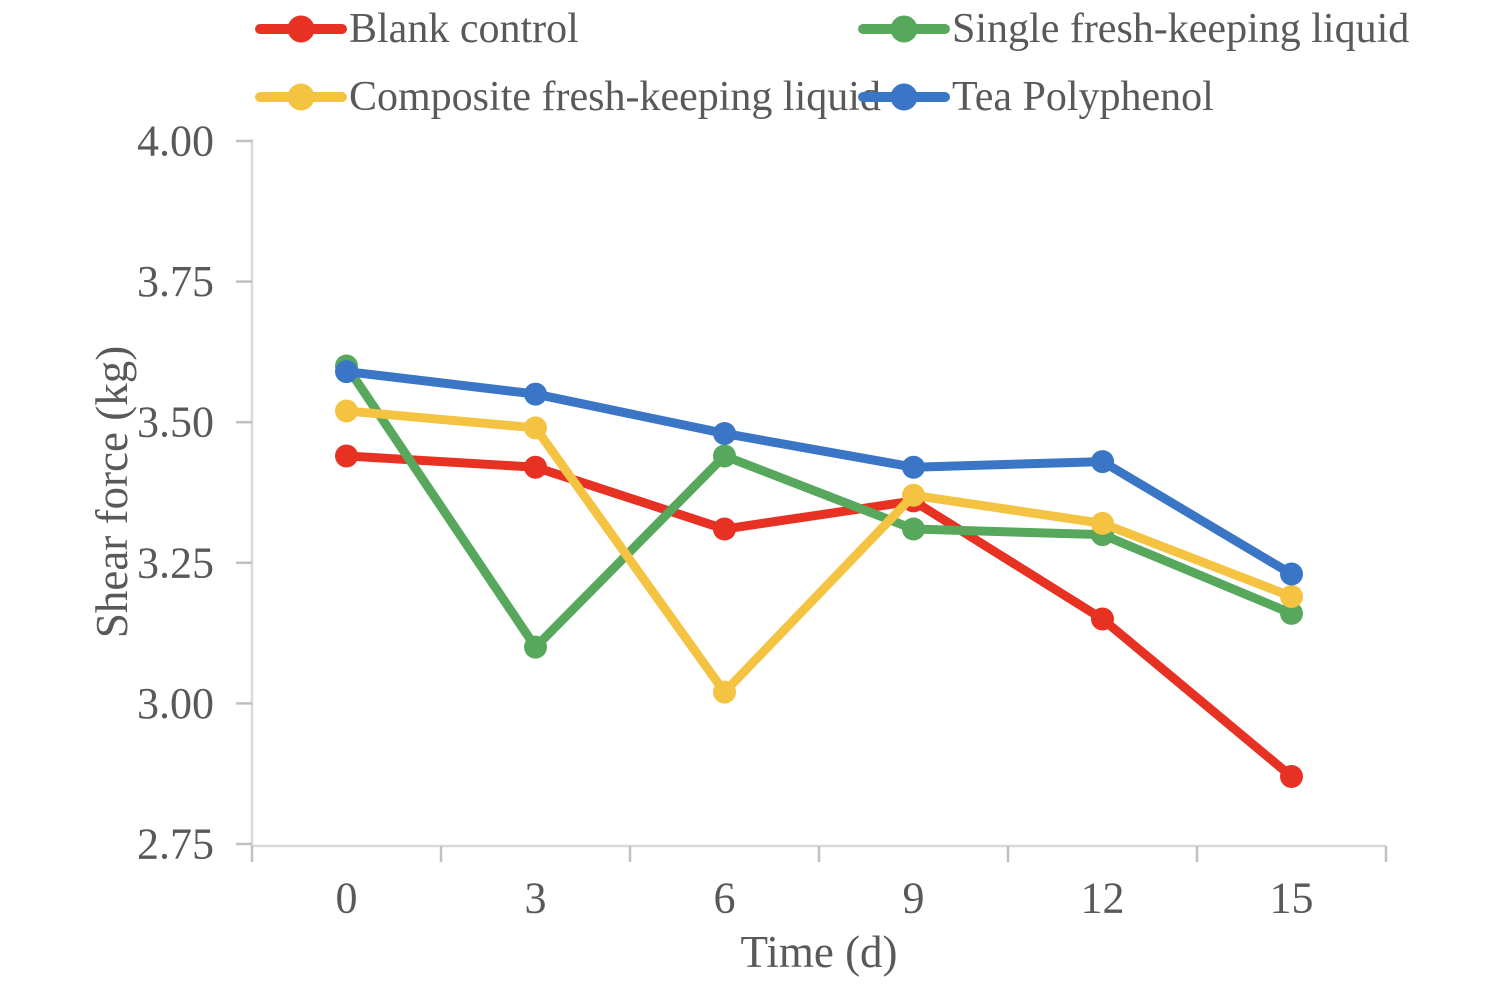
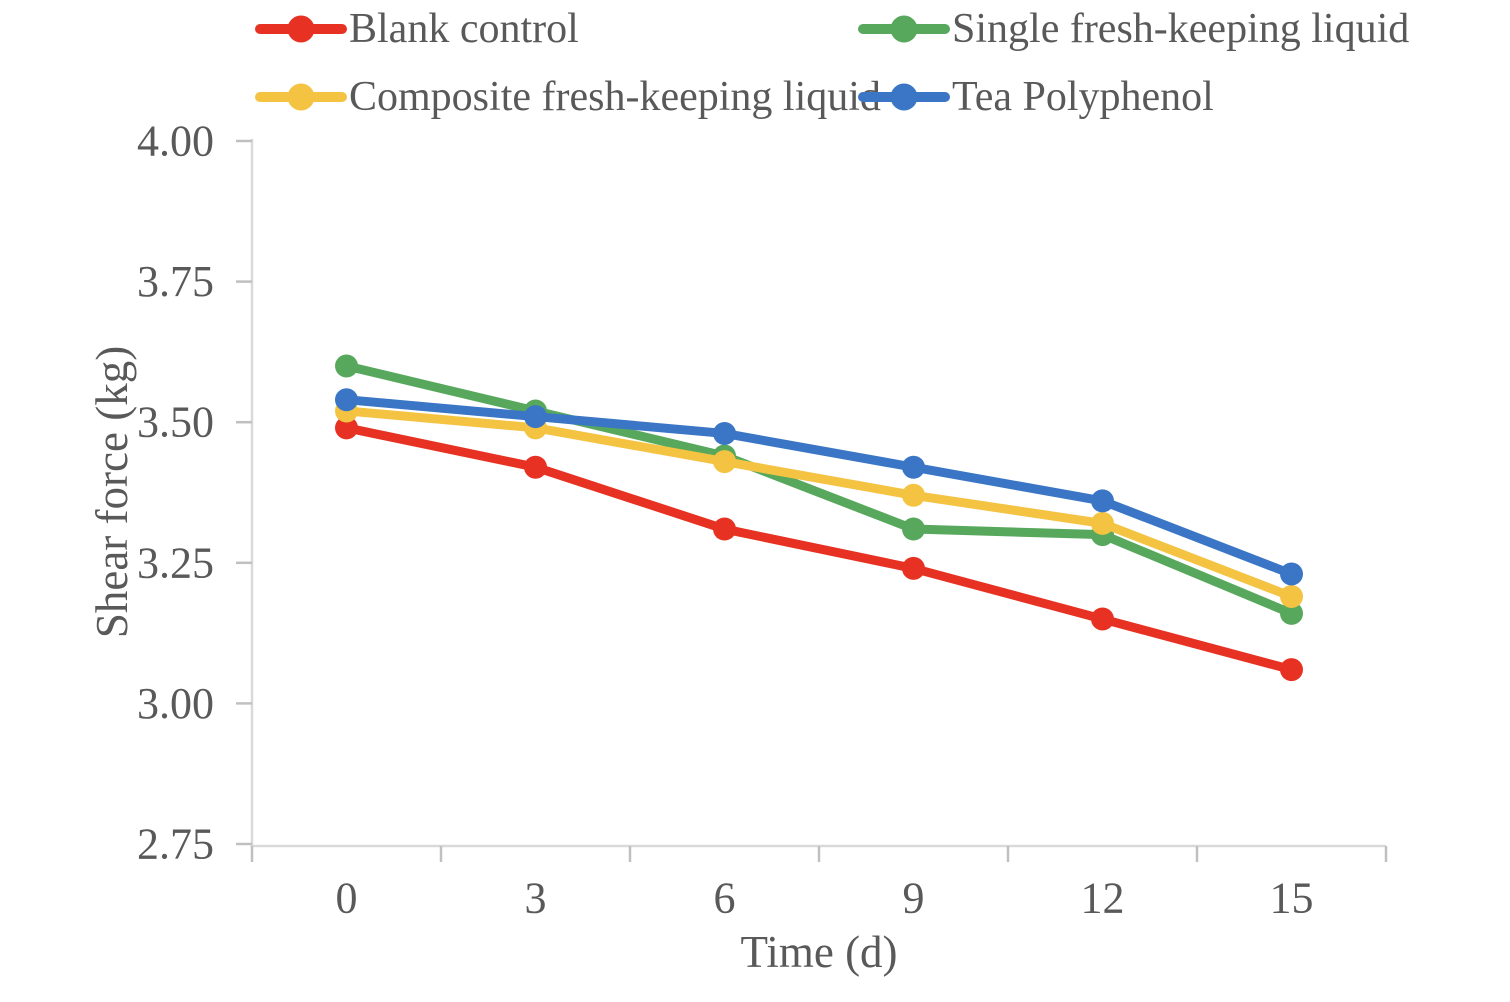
Blank control/0: 3.44 -> 3.49
Tea Polyphenol/0: 3.59 -> 3.54
Single fresh-keeping liquid/3: 3.10 -> 3.52
Tea Polyphenol/3: 3.55 -> 3.51
Composite fresh-keeping liquid/6: 3.02 -> 3.43
Blank control/9: 3.36 -> 3.24
Tea Polyphenol/12: 3.43 -> 3.36
Blank control/15: 2.87 -> 3.06
